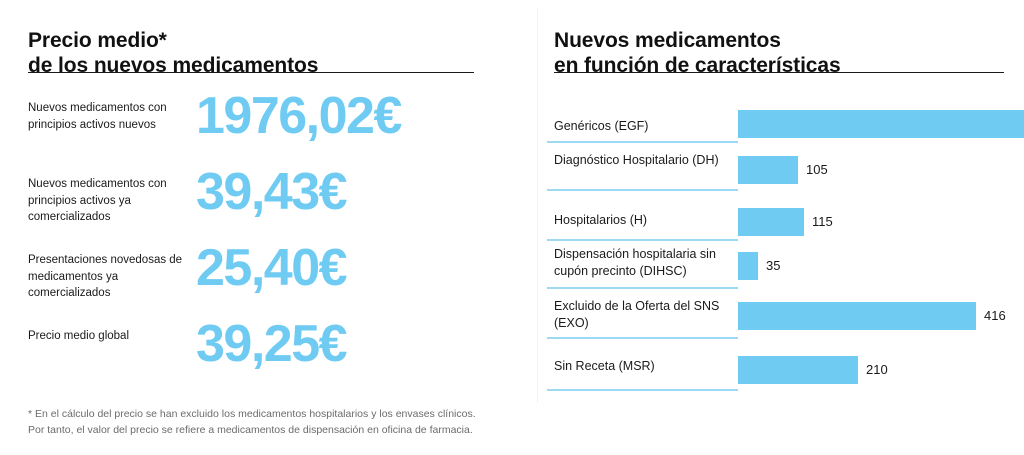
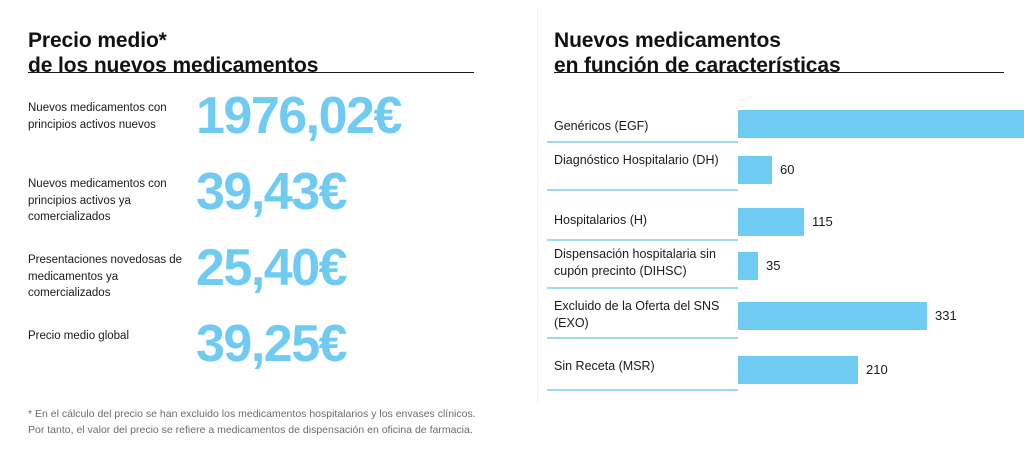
Diagnóstico Hospitalario (DH): 105 -> 60
Excluido de la Oferta del SNS (EXO): 416 -> 331
